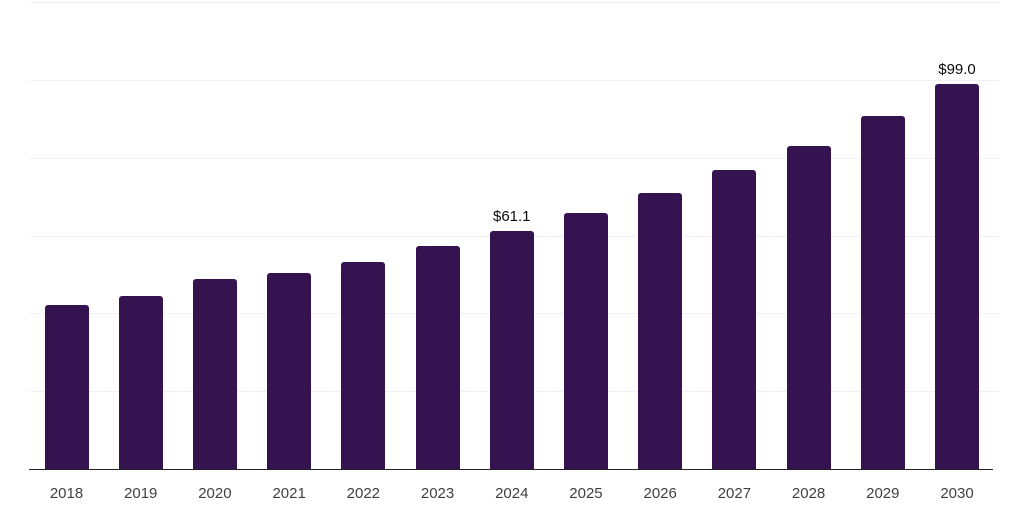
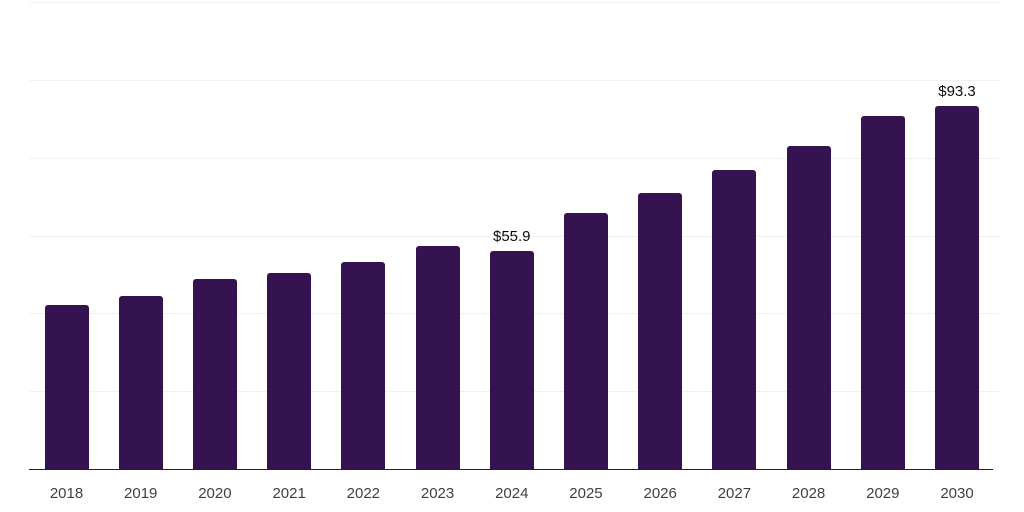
2024: $61.1 -> $55.9
2030: $99.0 -> $93.3
